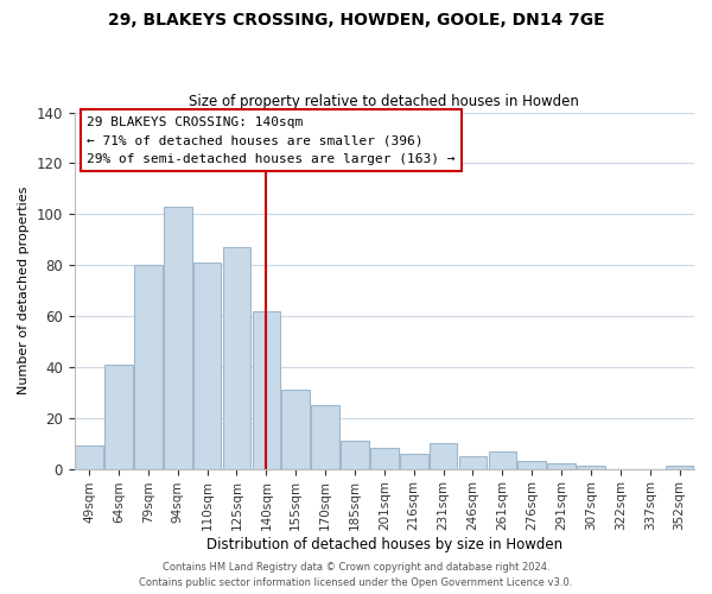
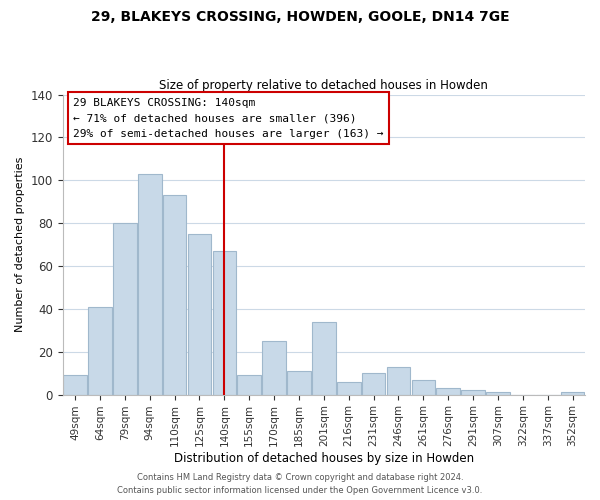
110sqm: 81 -> 93
125sqm: 87 -> 75
140sqm: 62 -> 67
155sqm: 31 -> 9
201sqm: 8 -> 34
246sqm: 5 -> 13
